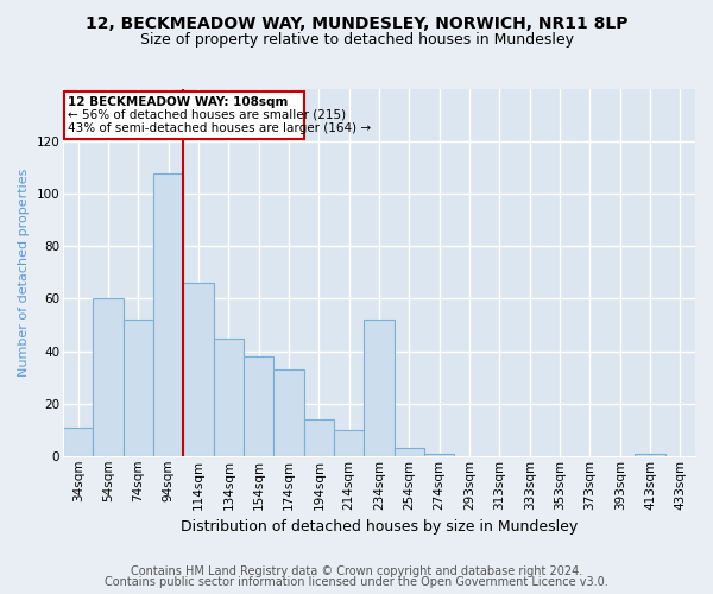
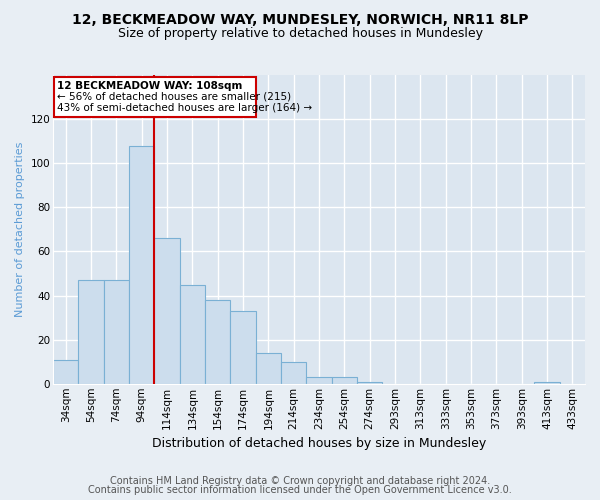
54sqm: 60 -> 47
74sqm: 52 -> 47
234sqm: 52 -> 3
